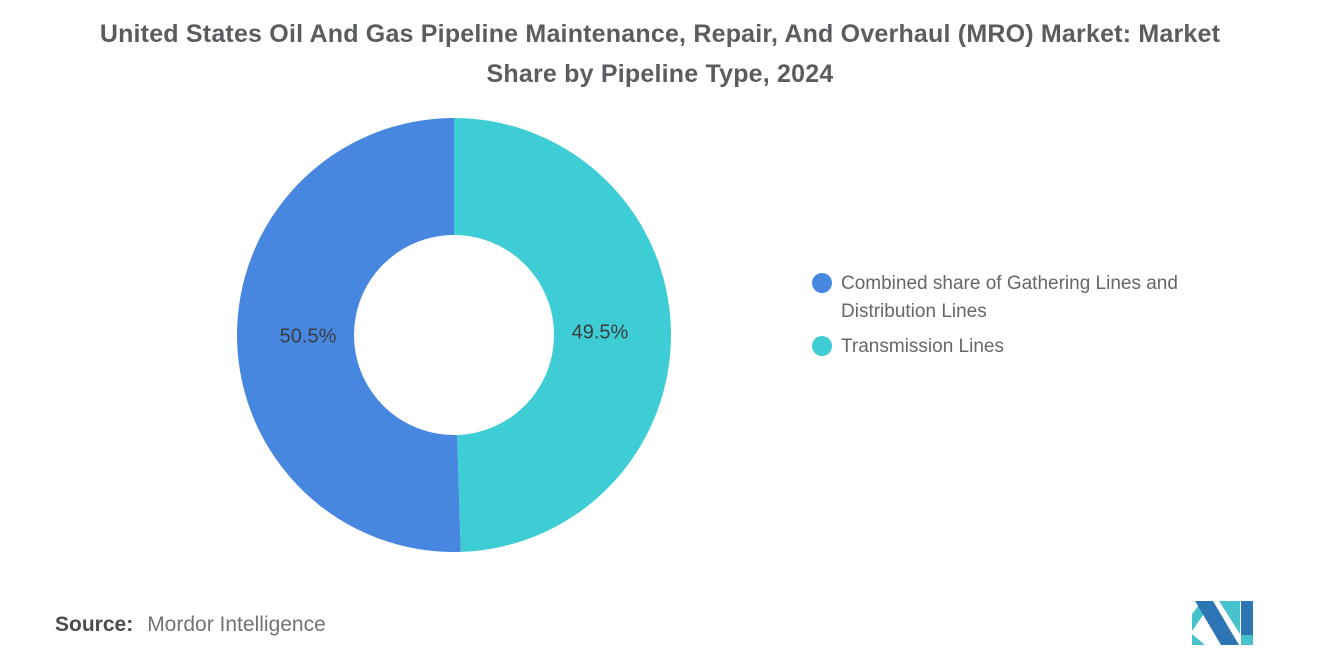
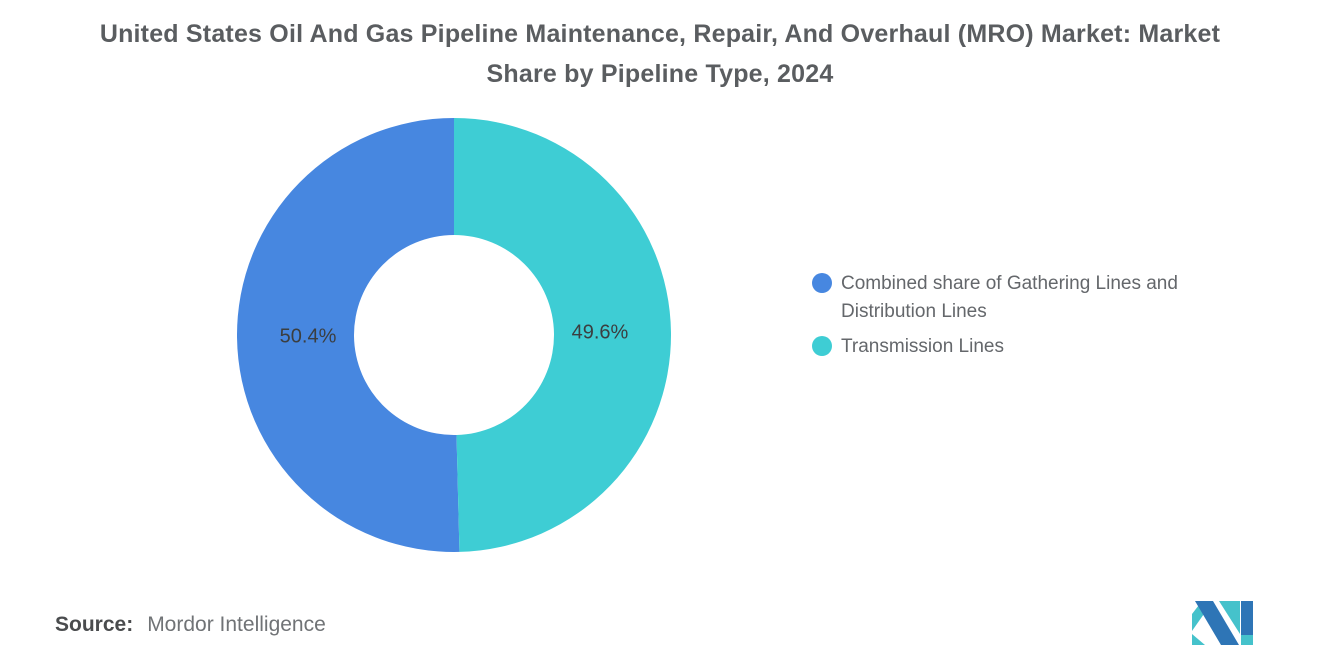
Combined share of Gathering Lines and Distribution Lines: 50.5% -> 50.4%
Transmission Lines: 49.5% -> 49.6%
